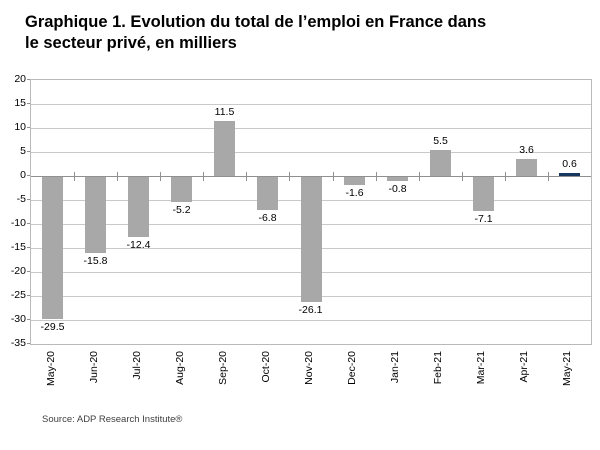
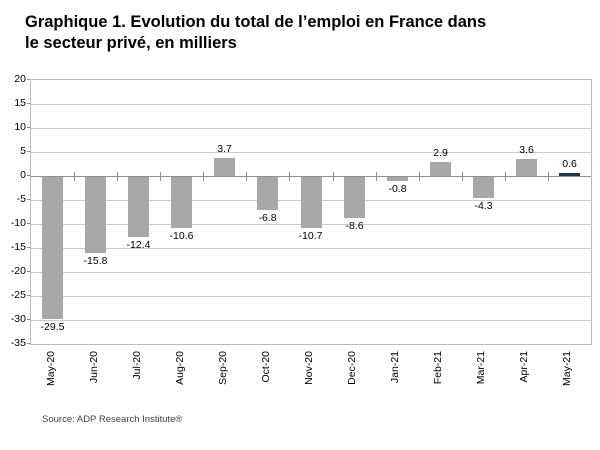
Aug-20: -5.2 -> -10.6
Sep-20: 11.5 -> 3.7
Nov-20: -26.1 -> -10.7
Dec-20: -1.6 -> -8.6
Feb-21: 5.5 -> 2.9
Mar-21: -7.1 -> -4.3
